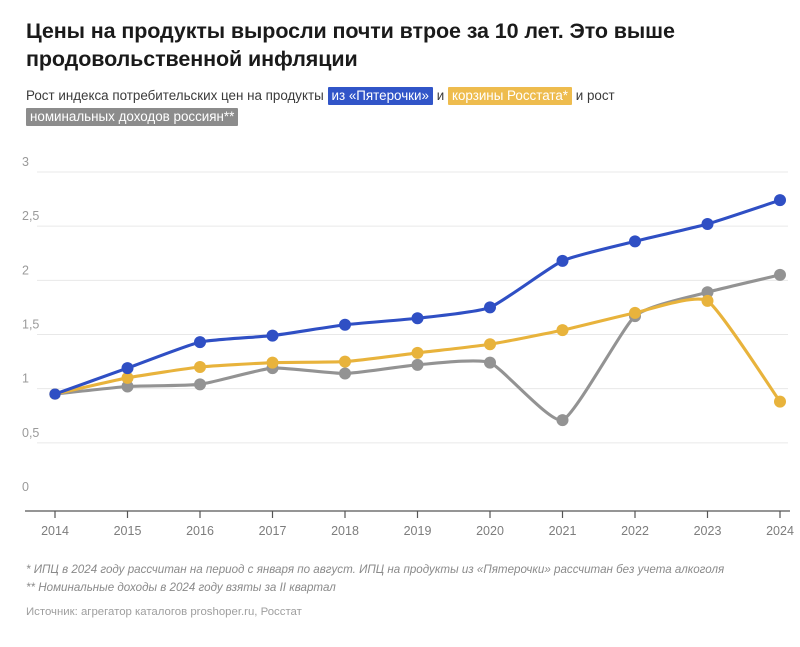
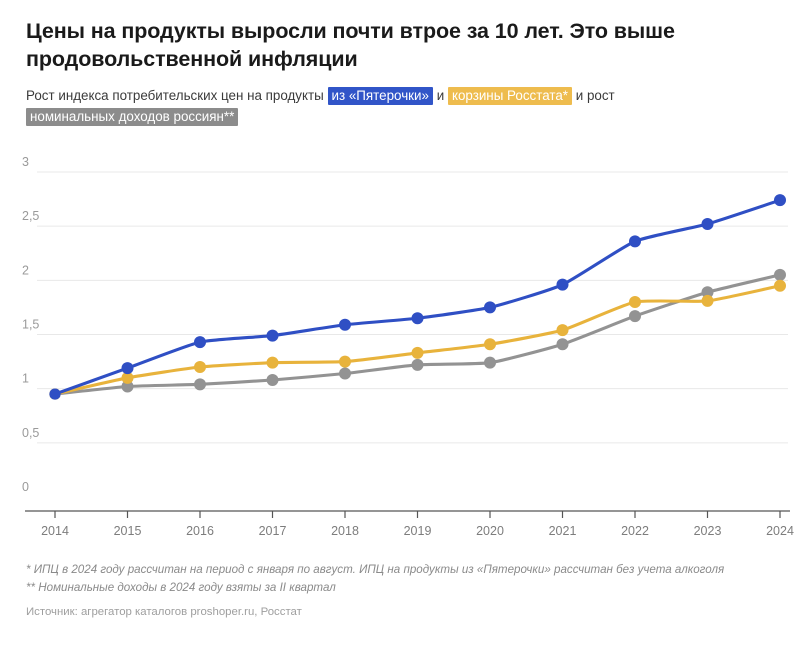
номинальных доходов россиян**/2017: 1.19 -> 1.08
из «Пятерочки»/2021: 2.18 -> 1.96
номинальных доходов россиян**/2021: 0.71 -> 1.41
корзины Росстата*/2022: 1.70 -> 1.80
корзины Росстата*/2024: 0.88 -> 1.95
